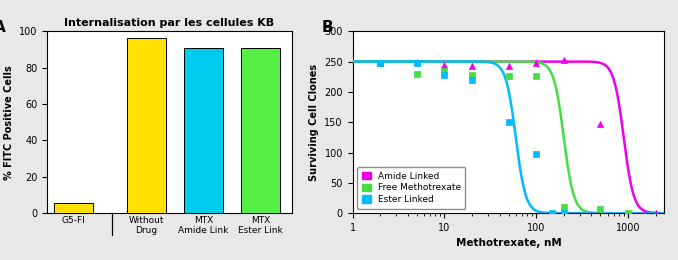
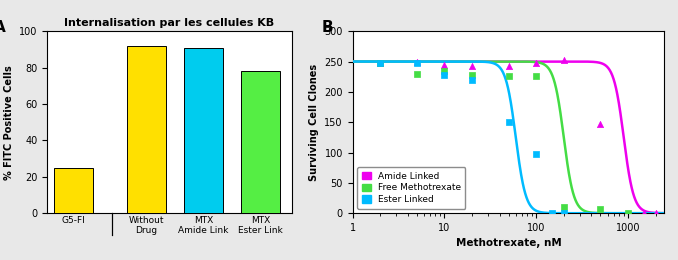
Internalisation par les cellules KB/G5-FI: 6 -> 25
Internalisation par les cellules KB/Without Drug: 96 -> 92
Internalisation par les cellules KB/MTX Ester Link: 91 -> 78
